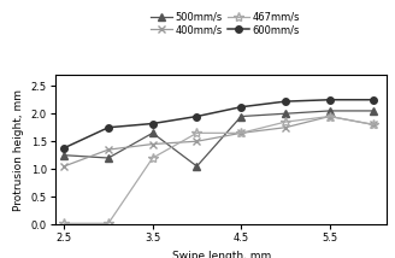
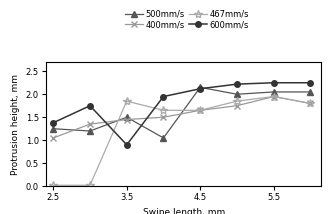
500mm/s/3.5: 1.65 -> 1.50
467mm/s/3.5: 1.20 -> 1.85
600mm/s/3.5: 1.82 -> 0.90
500mm/s/4.5: 1.95 -> 2.15
